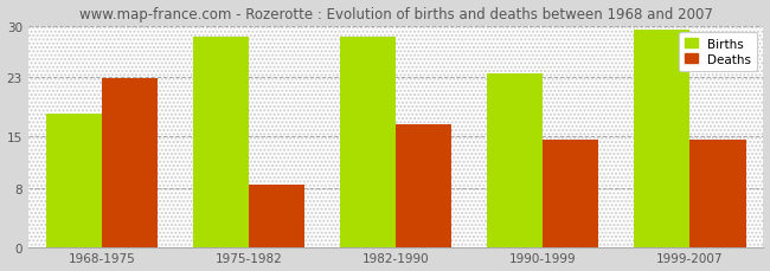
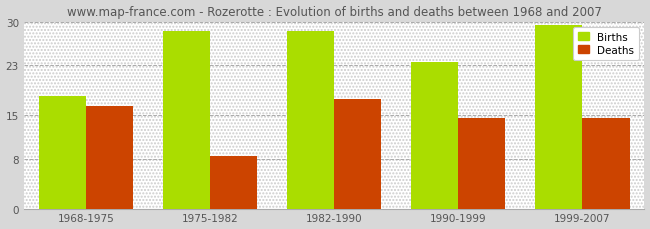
Deaths/1968-1975: 22.8 -> 16.5
Deaths/1982-1990: 16.6 -> 17.5
